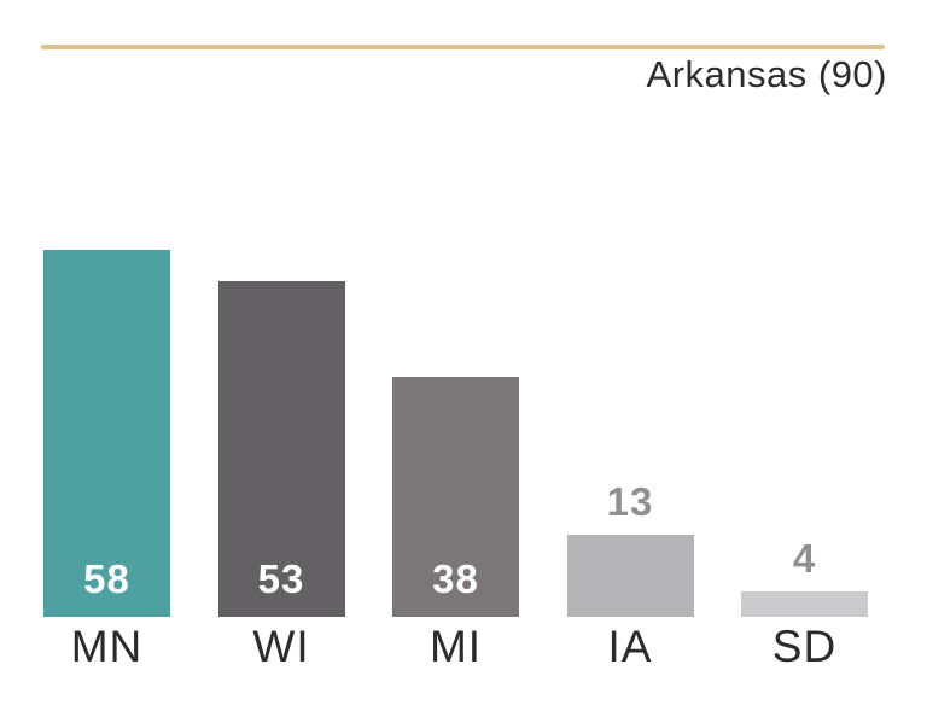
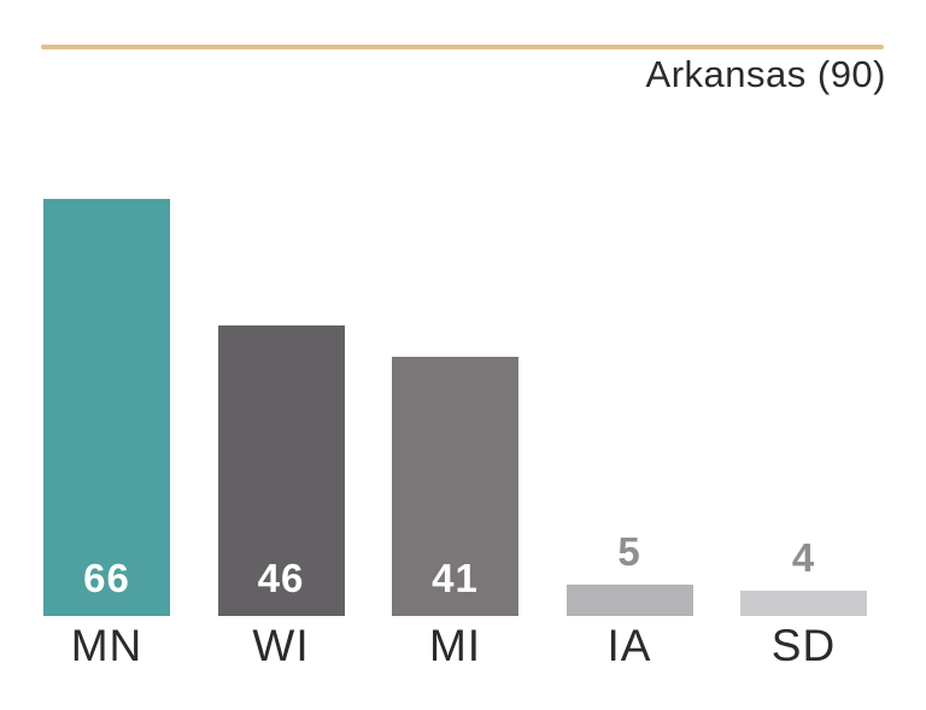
MN: 58 -> 66
WI: 53 -> 46
MI: 38 -> 41
IA: 13 -> 5
